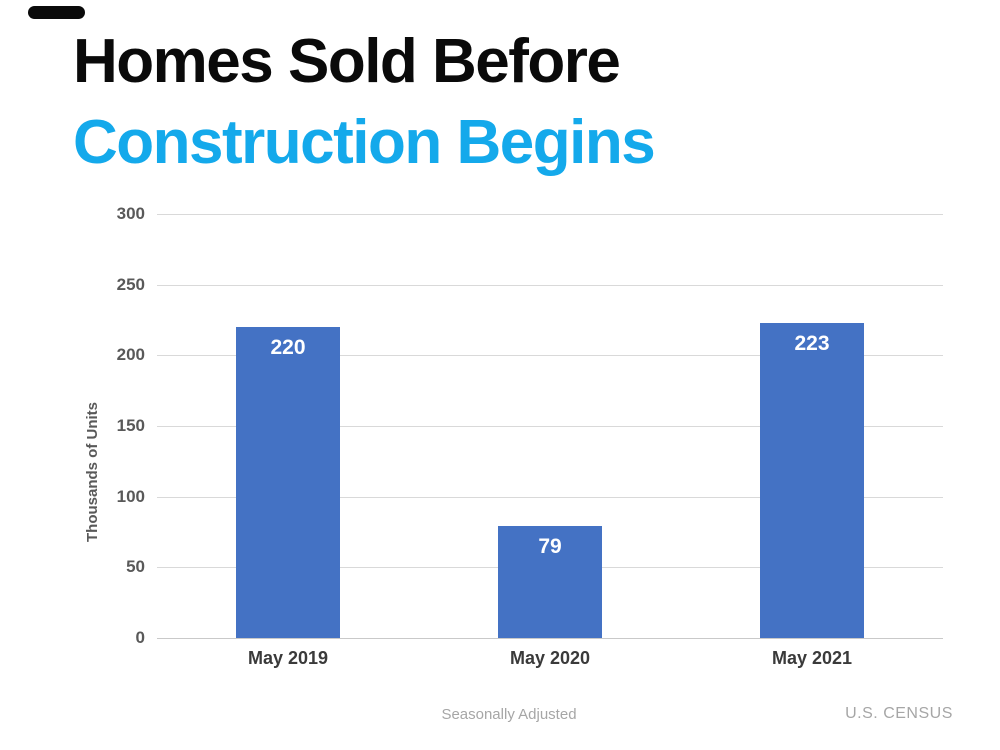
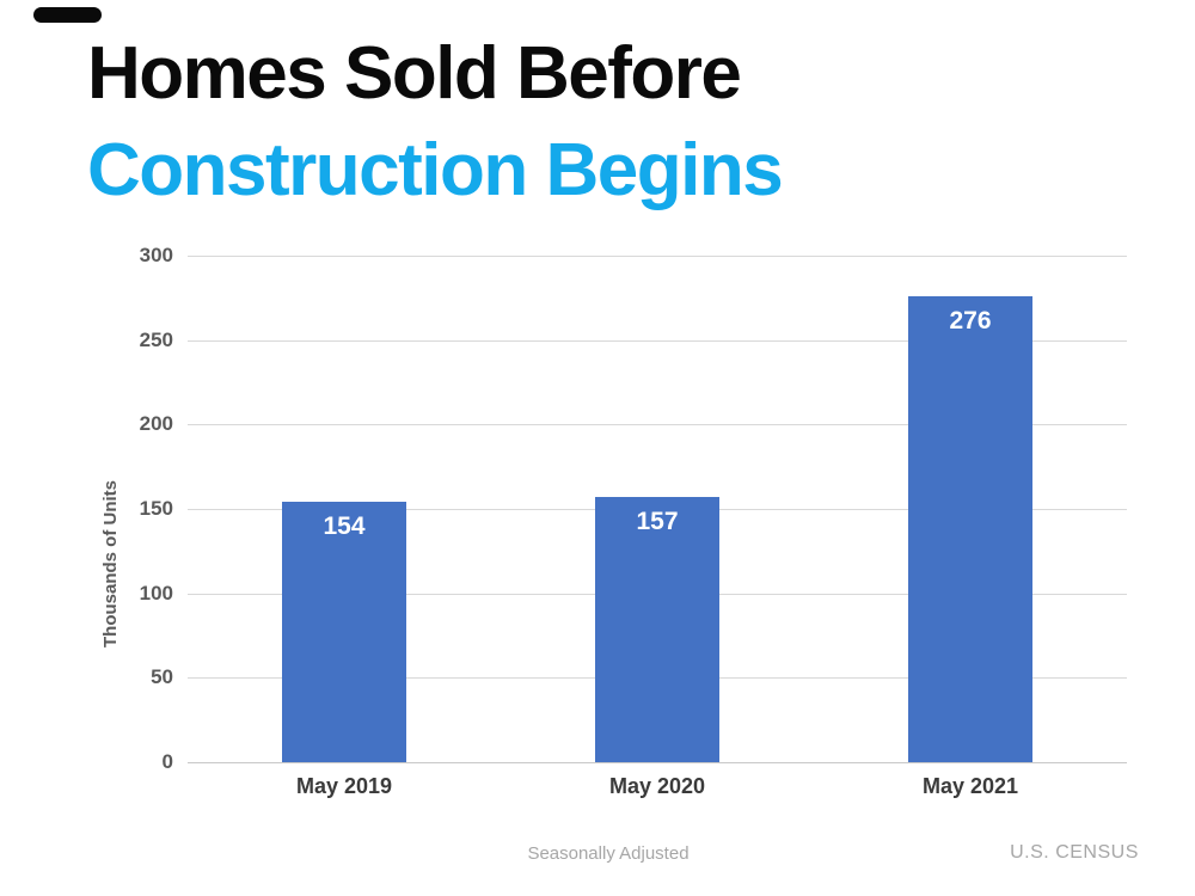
May 2019: 220 -> 154
May 2020: 79 -> 157
May 2021: 223 -> 276
